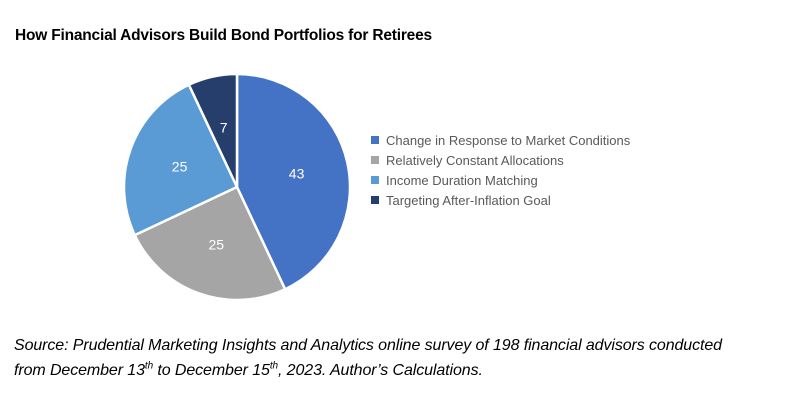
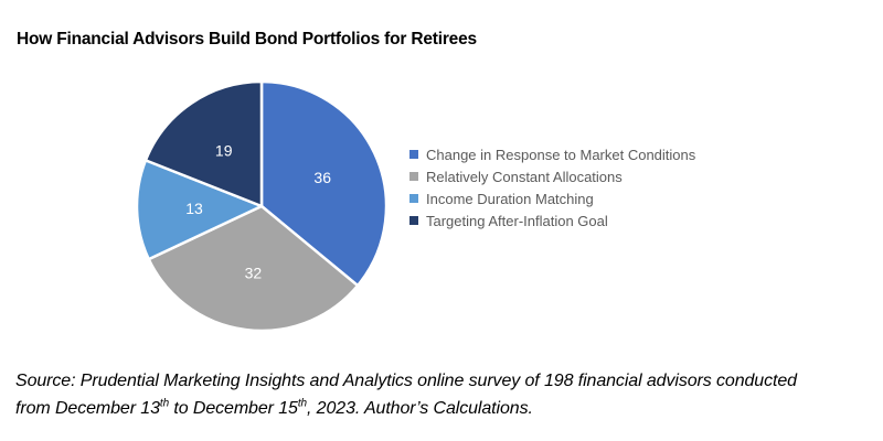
Change in Response to Market Conditions: 43 -> 36
Relatively Constant Allocations: 25 -> 32
Income Duration Matching: 25 -> 13
Targeting After-Inflation Goal: 7 -> 19
